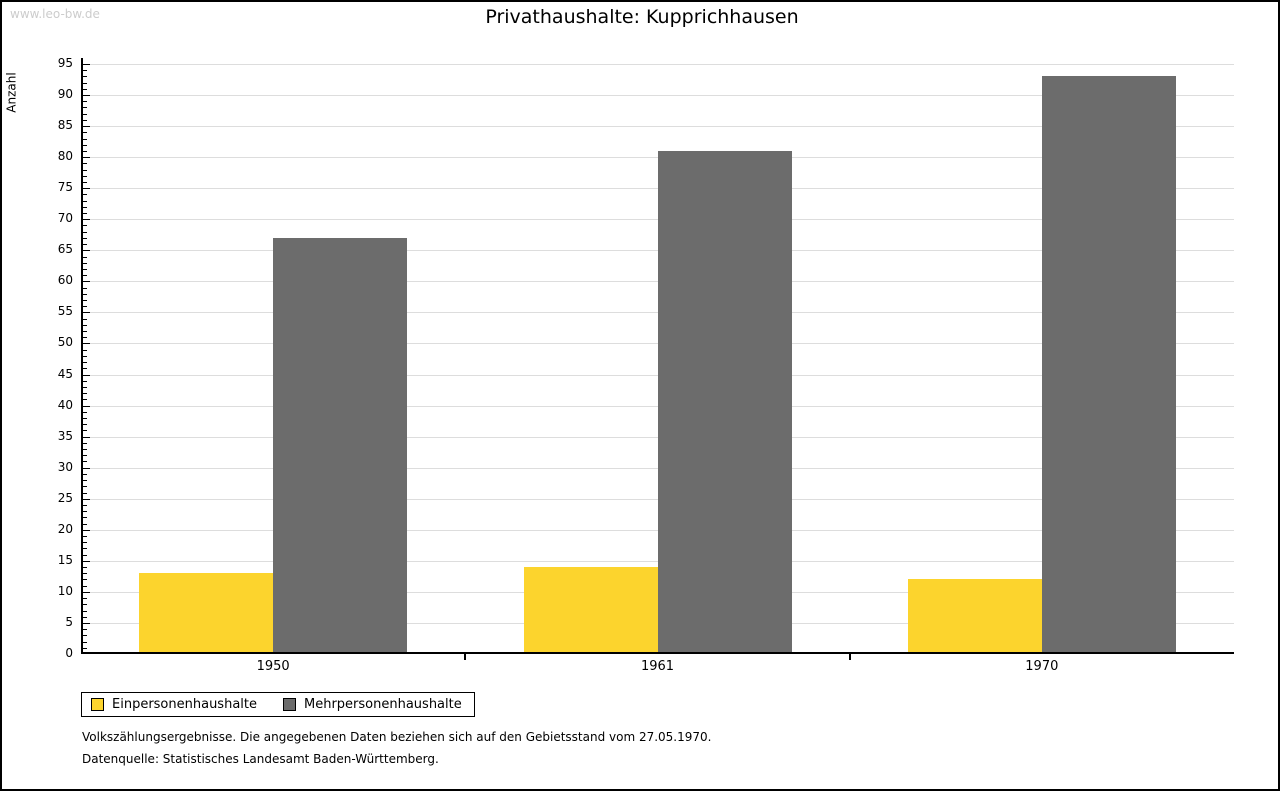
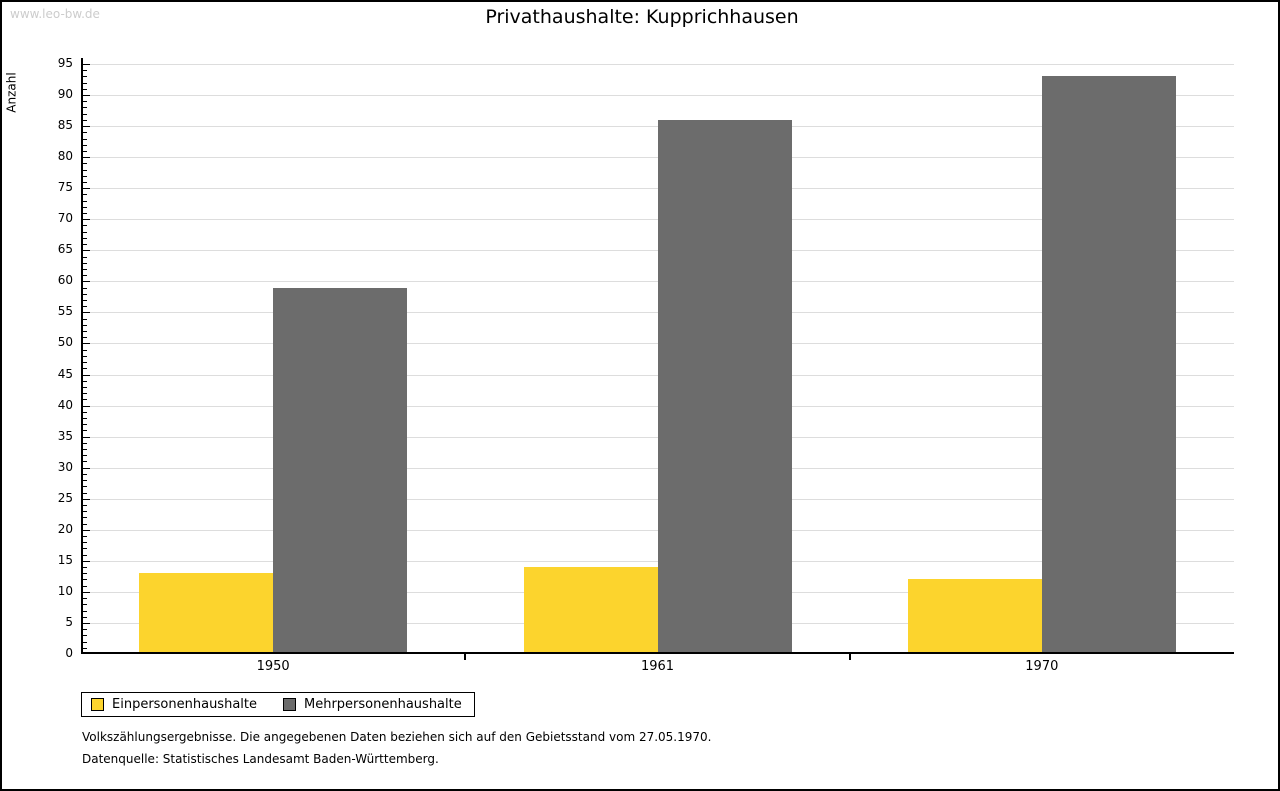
Mehrpersonenhaushalte/1950: 67 -> 59
Mehrpersonenhaushalte/1961: 81 -> 86
